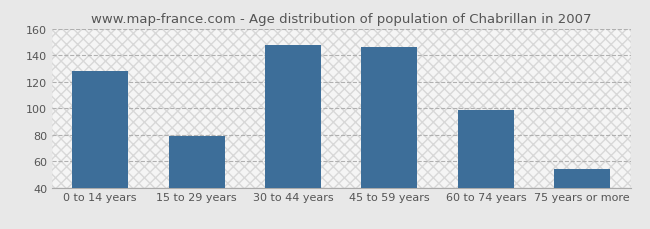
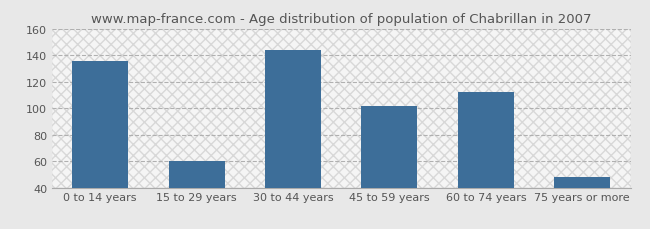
0 to 14 years: 128 -> 136
15 to 29 years: 79 -> 60
30 to 44 years: 148 -> 144
45 to 59 years: 146 -> 102
60 to 74 years: 99 -> 112
75 years or more: 54 -> 48
